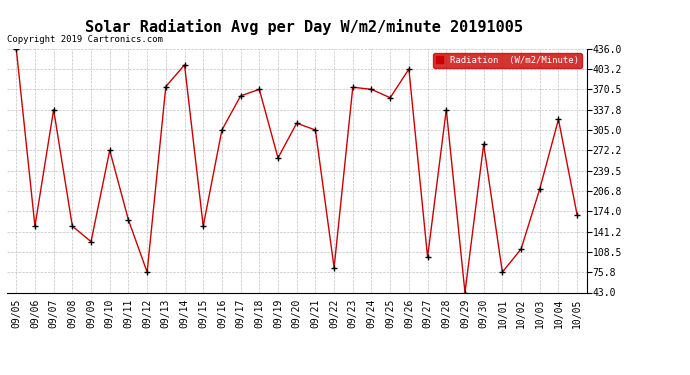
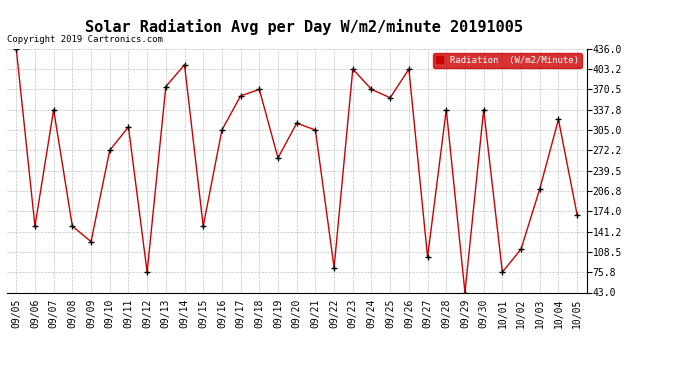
09/11: 160 -> 310
09/23: 374 -> 403
09/30: 282 -> 338
